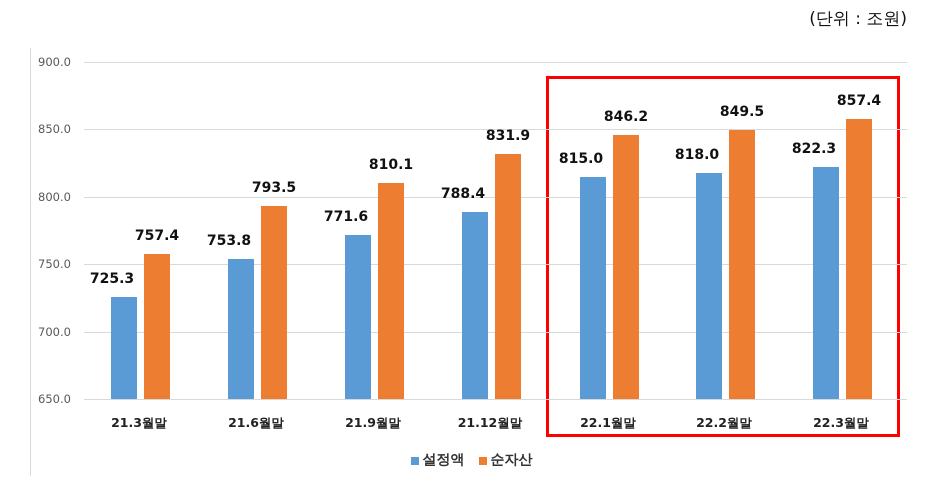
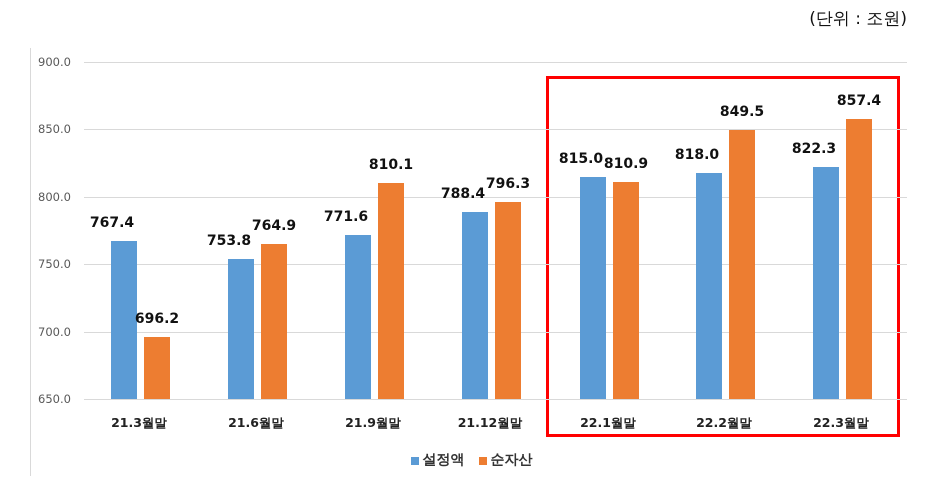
설정액/21.3월말: 725.3 -> 767.4
순자산/21.3월말: 757.4 -> 696.2
순자산/21.6월말: 793.5 -> 764.9
순자산/21.12월말: 831.9 -> 796.3
순자산/22.1월말: 846.2 -> 810.9
